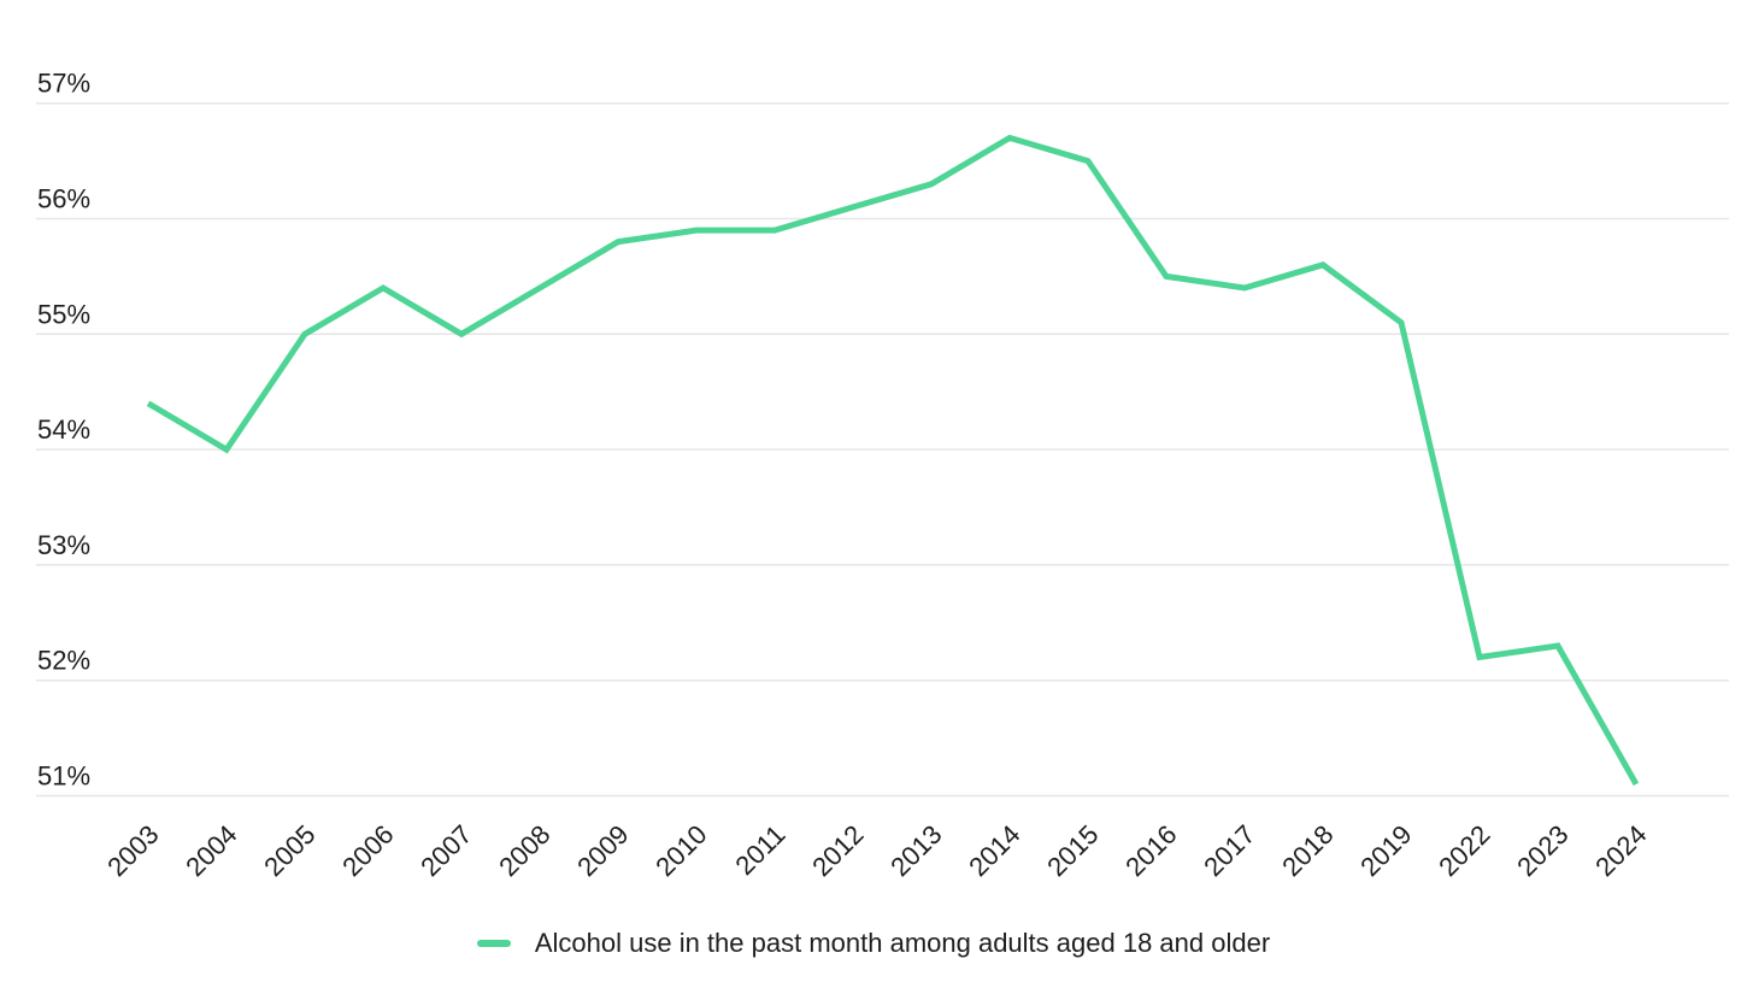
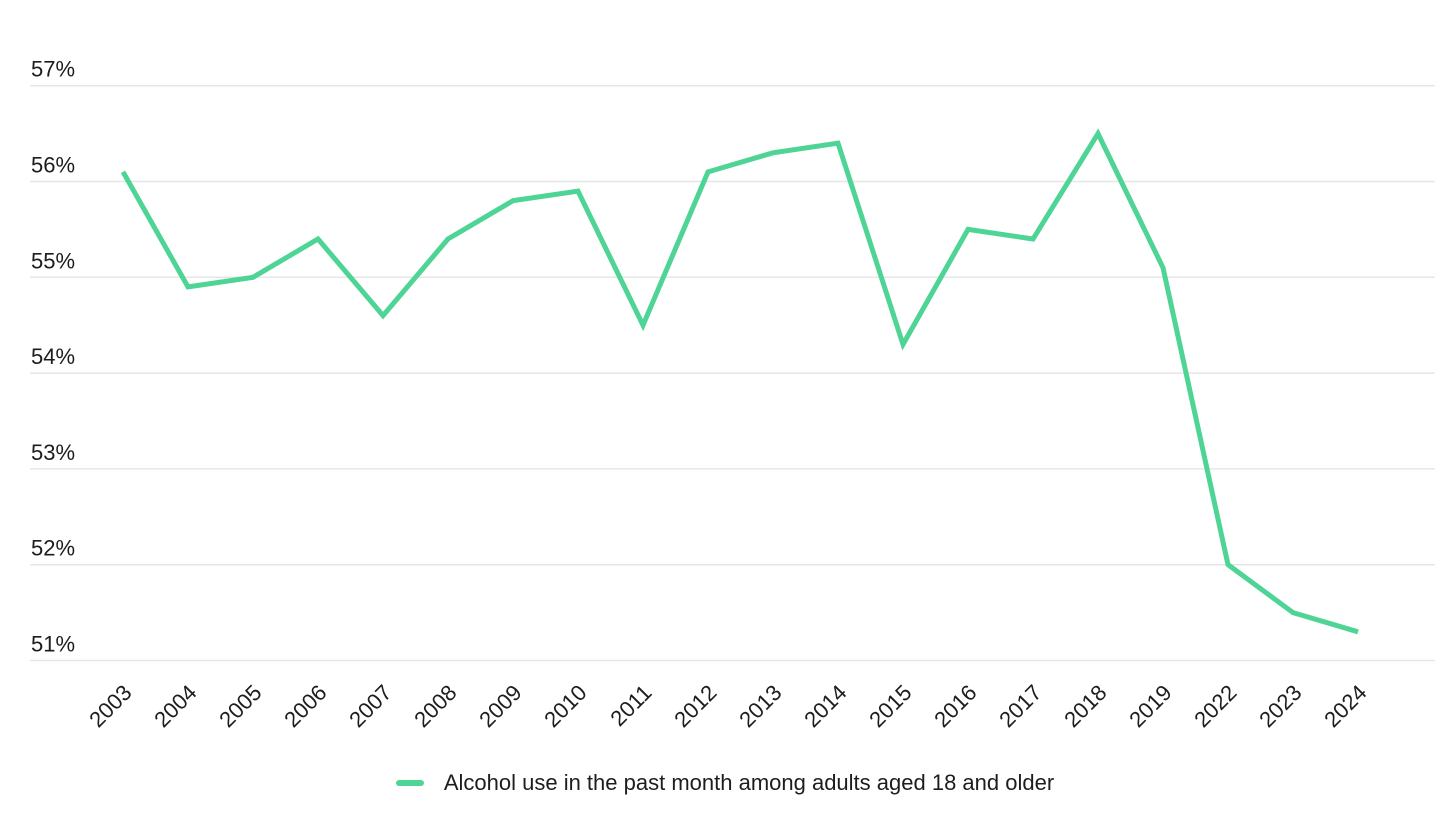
2003: 54.4% -> 56.1%
2004: 54.0% -> 54.9%
2007: 55.0% -> 54.6%
2011: 55.9% -> 54.5%
2014: 56.7% -> 56.4%
2015: 56.5% -> 54.3%
2018: 55.6% -> 56.5%
2022: 52.2% -> 52.0%
2023: 52.3% -> 51.5%
2024: 51.1% -> 51.3%
